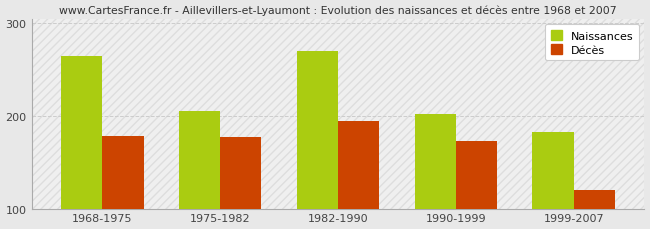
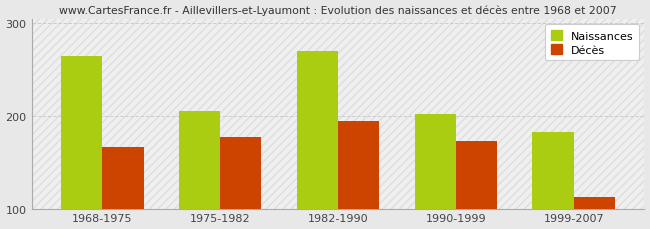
Décès/1968-1975: 178 -> 166
Décès/1999-2007: 120 -> 112
